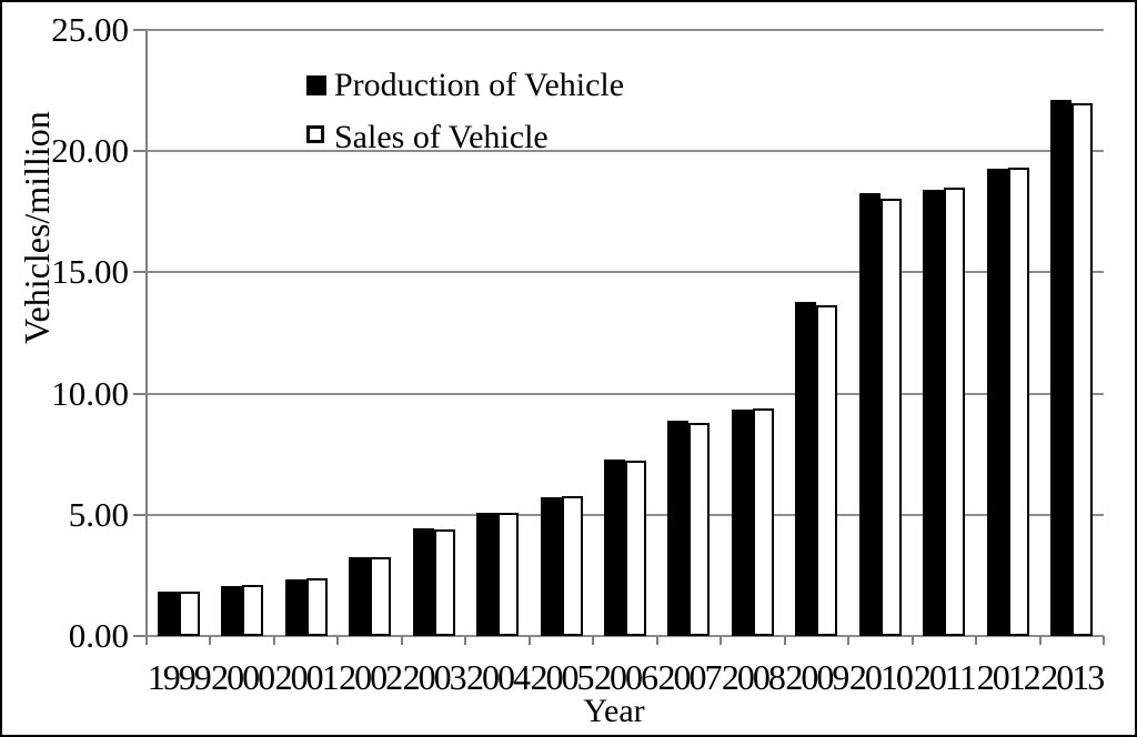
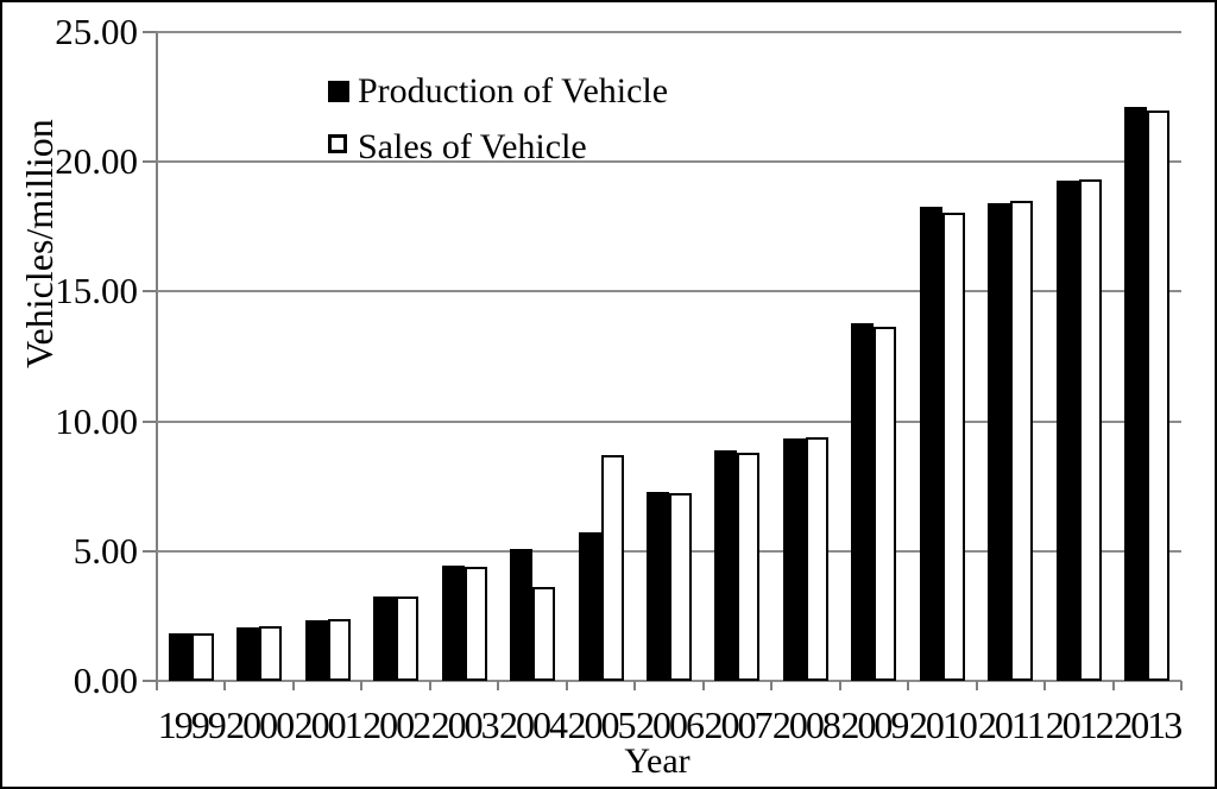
Sales of Vehicle/2004: 5.1 -> 3.6
Sales of Vehicle/2005: 5.8 -> 8.7
